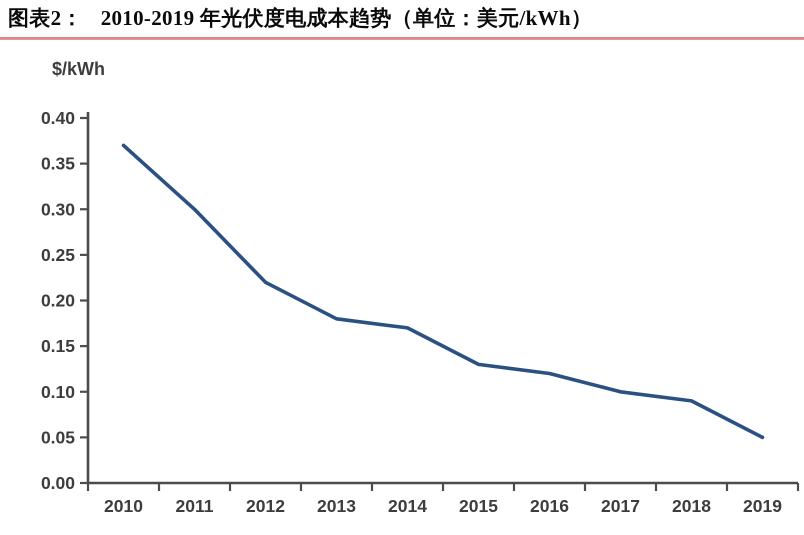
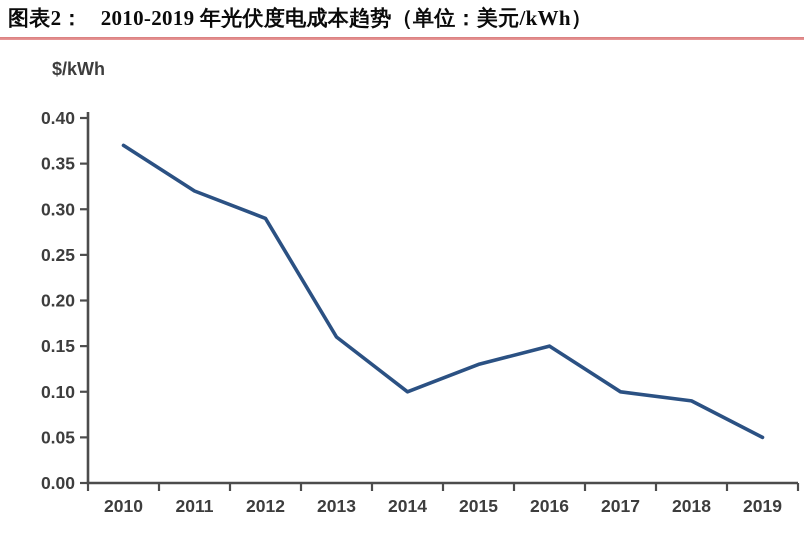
2011: 0.30 -> 0.32
2012: 0.22 -> 0.29
2013: 0.18 -> 0.16
2014: 0.17 -> 0.10
2016: 0.12 -> 0.15
